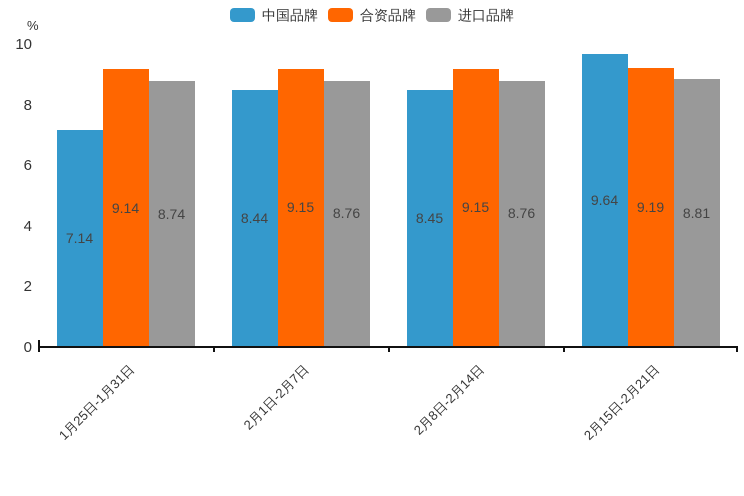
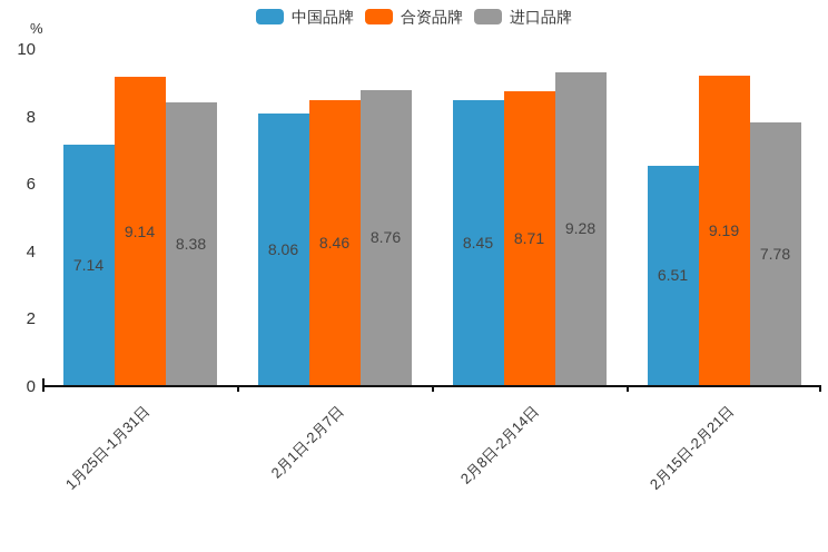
进口品牌/1月25日-1月31日: 8.74 -> 8.38
中国品牌/2月1日-2月7日: 8.44 -> 8.06
合资品牌/2月1日-2月7日: 9.15 -> 8.46
合资品牌/2月8日-2月14日: 9.15 -> 8.71
进口品牌/2月8日-2月14日: 8.76 -> 9.28
中国品牌/2月15日-2月21日: 9.64 -> 6.51
进口品牌/2月15日-2月21日: 8.81 -> 7.78
